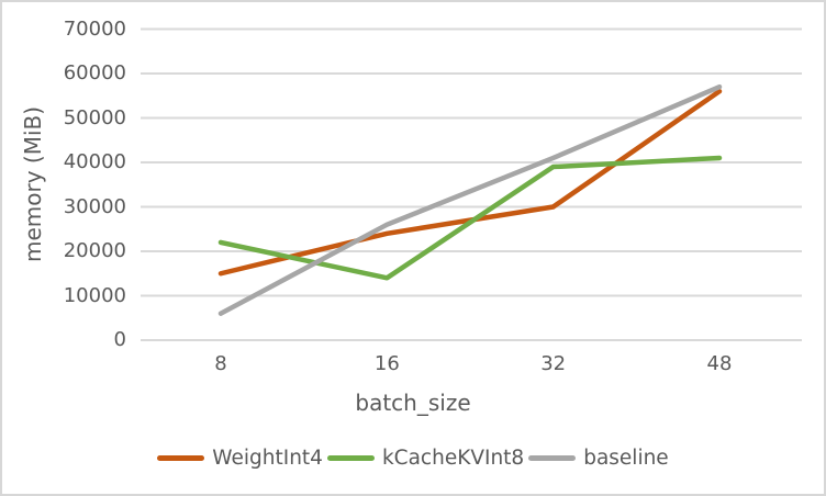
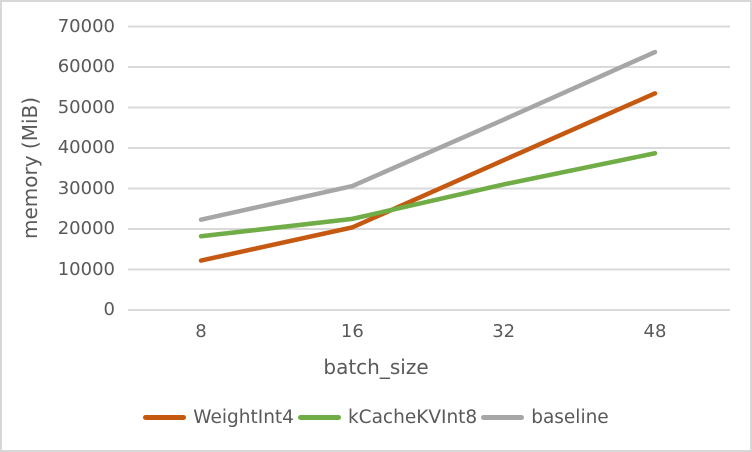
WeightInt4/8: 15000 -> 12000
kCacheKVInt8/8: 22000 -> 18000
baseline/8: 6000 -> 22000
WeightInt4/16: 24000 -> 20000
kCacheKVInt8/16: 14000 -> 22000
baseline/16: 26000 -> 31000
WeightInt4/32: 30000 -> 37000
kCacheKVInt8/32: 39000 -> 31000
baseline/32: 41000 -> 47000
WeightInt4/48: 56000 -> 54000
kCacheKVInt8/48: 41000 -> 39000
baseline/48: 57000 -> 64000
